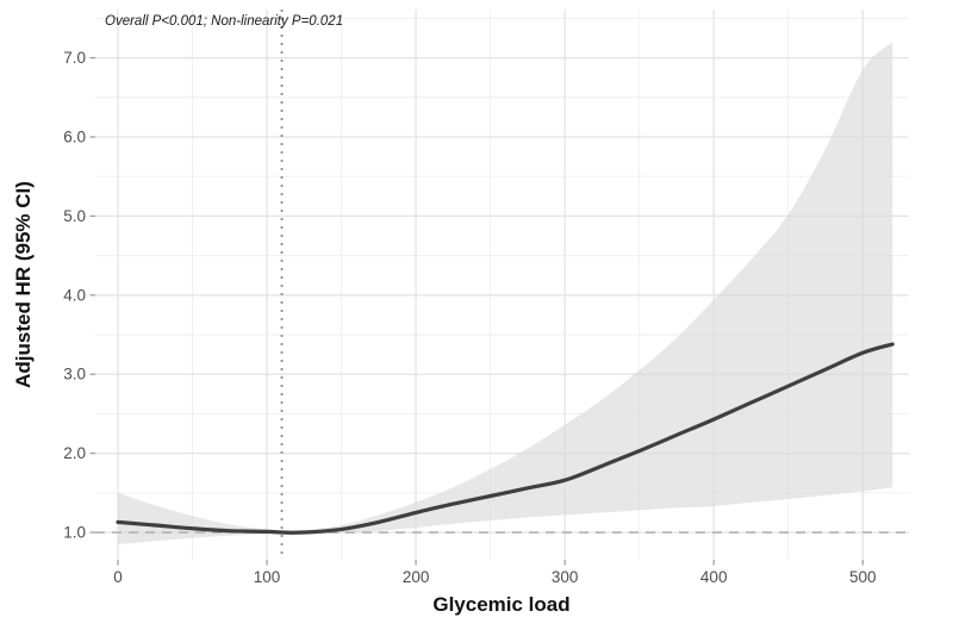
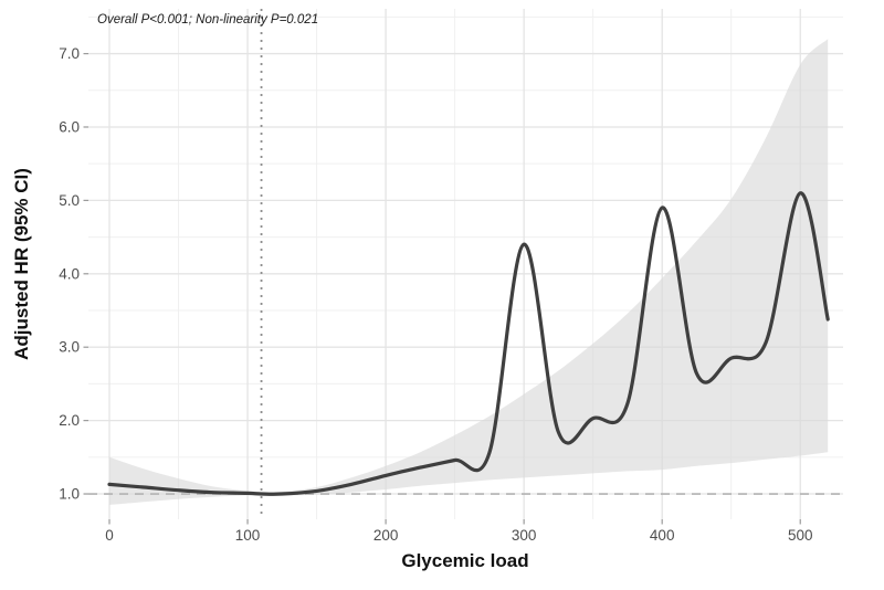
300: 1.7 -> 4.4
400: 2.4 -> 4.9
500: 3.3 -> 5.1
